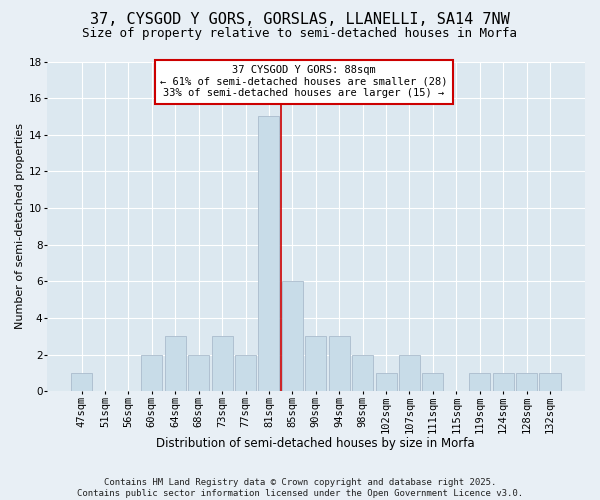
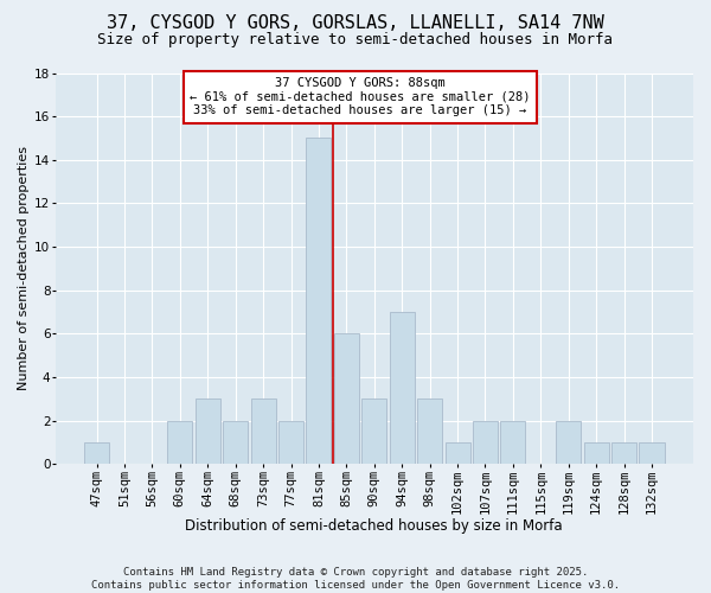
94sqm: 3 -> 7
98sqm: 2 -> 3
111sqm: 1 -> 2
119sqm: 1 -> 2
